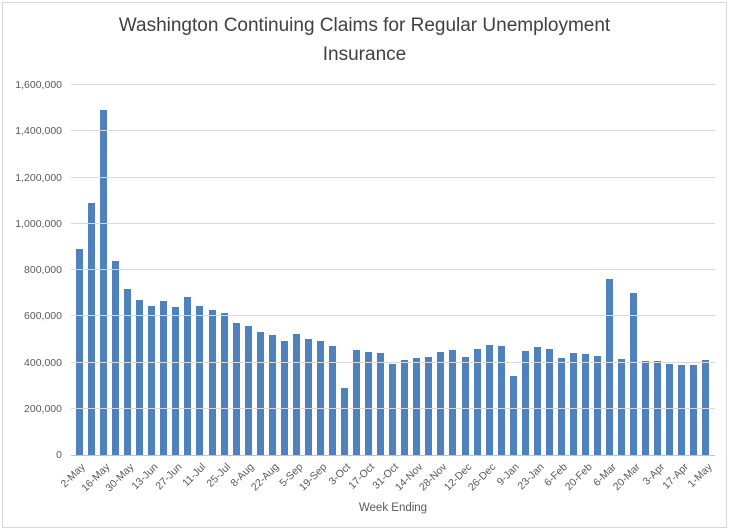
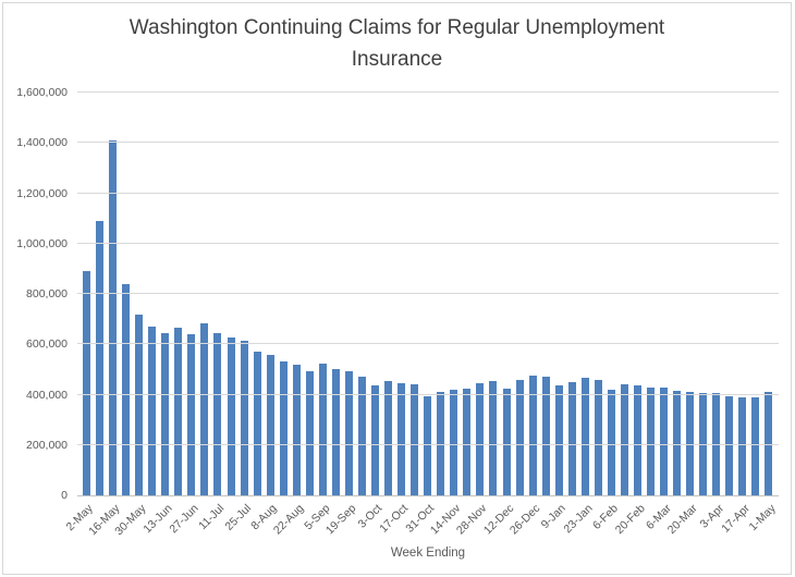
16-May: 1490000 -> 1410000
3-Oct: 290000 -> 440000
9-Jan: 340000 -> 440000
6-Mar: 760000 -> 430000
20-Mar: 700000 -> 410000
